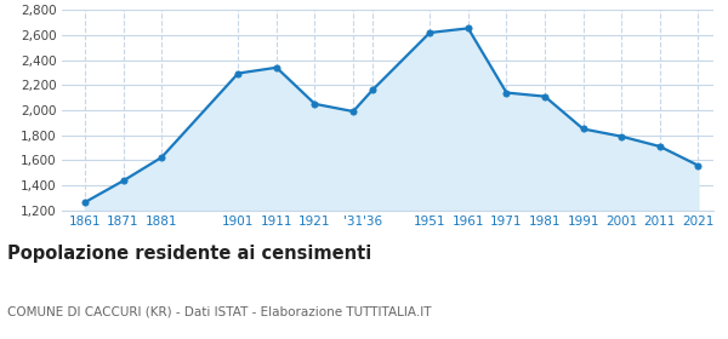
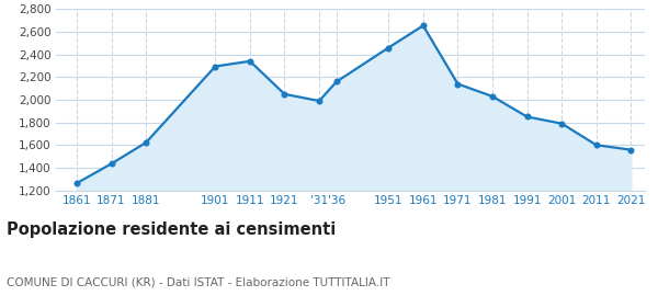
1951: 2,620 -> 2,460
1981: 2,110 -> 2,030
2011: 1,710 -> 1,600
